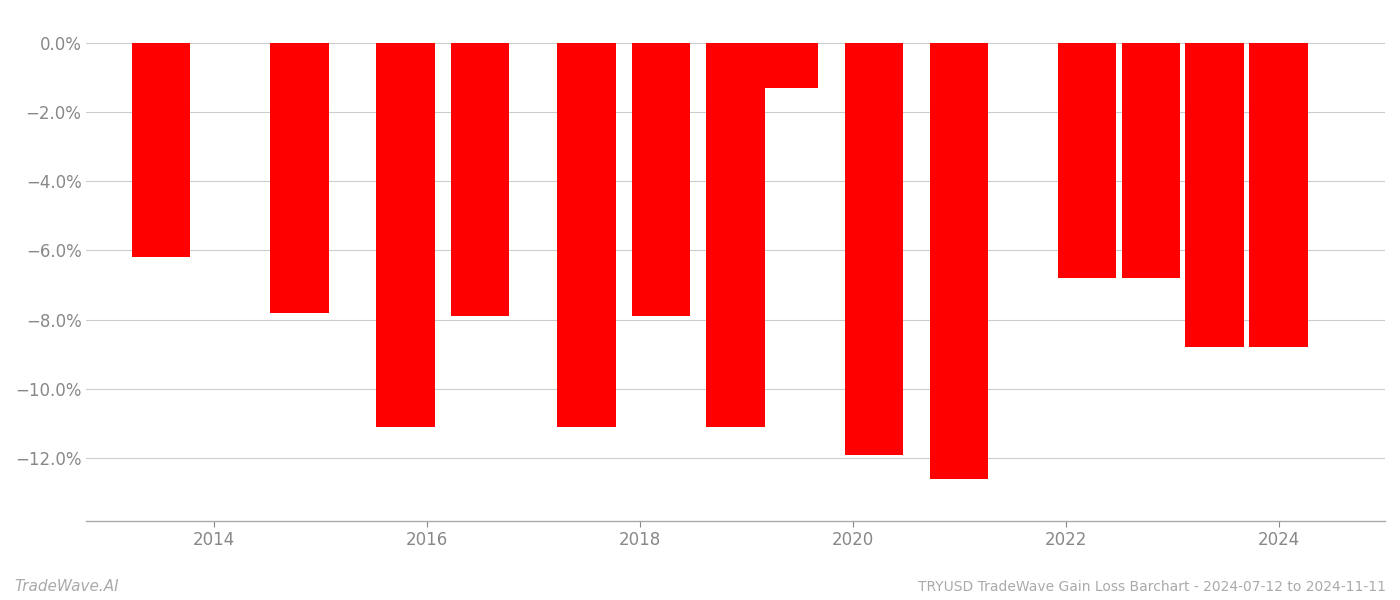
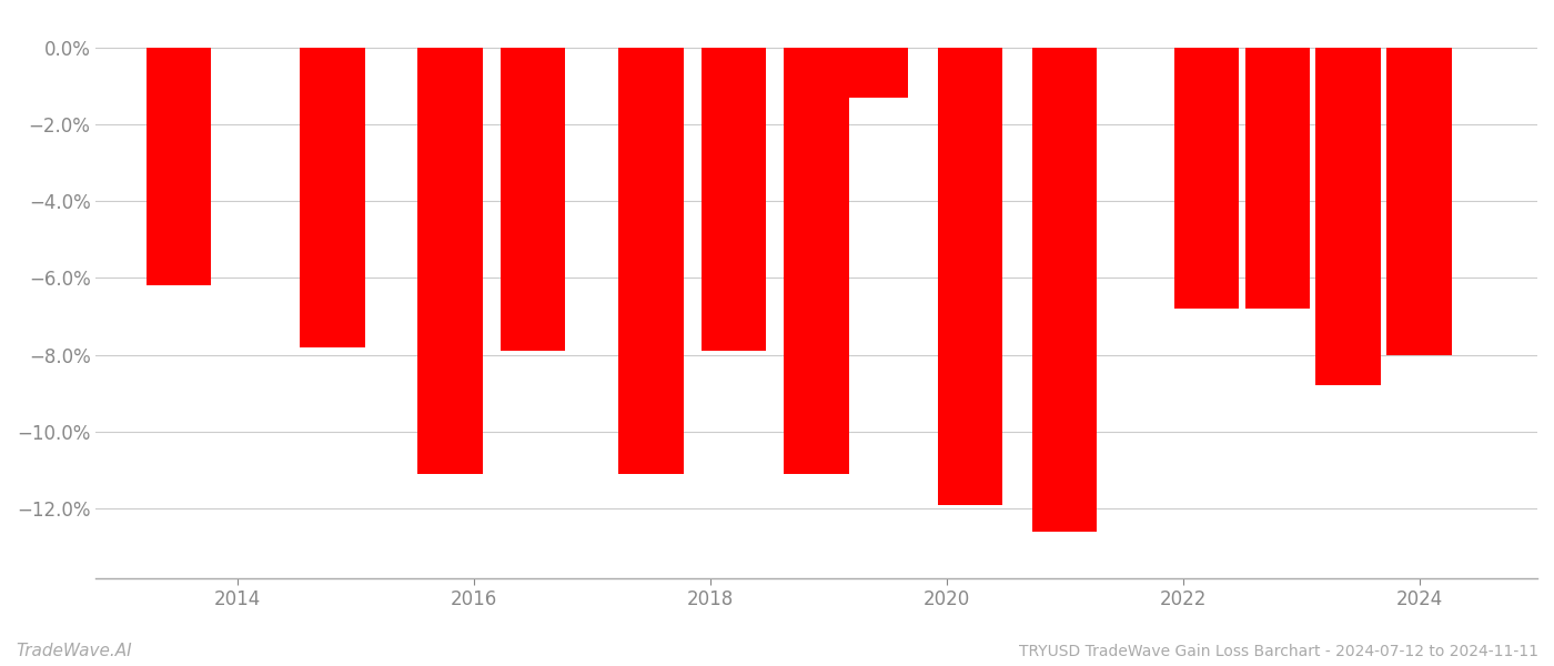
2024: -8.8% -> -8.0%
